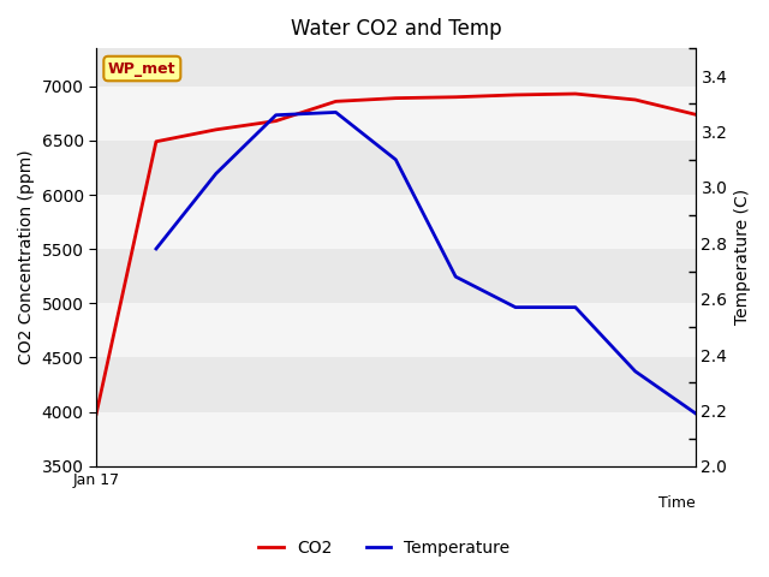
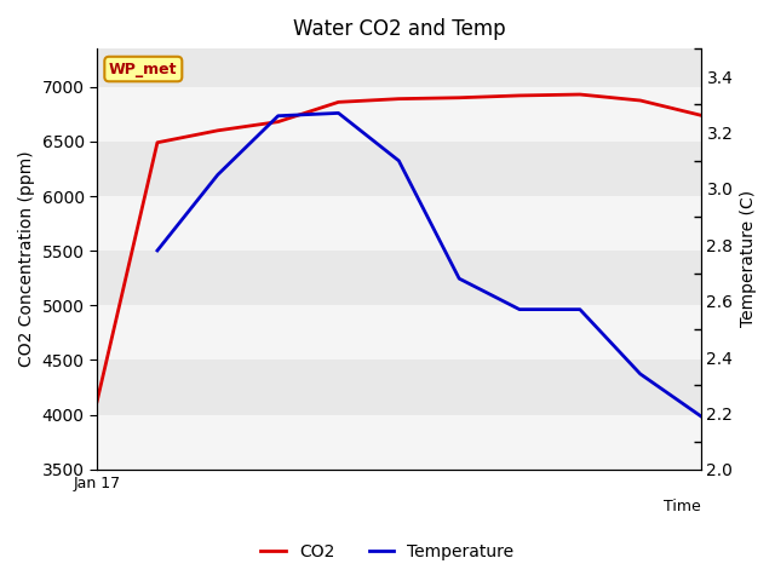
CO2/Jan 17: 3980 -> 4120
